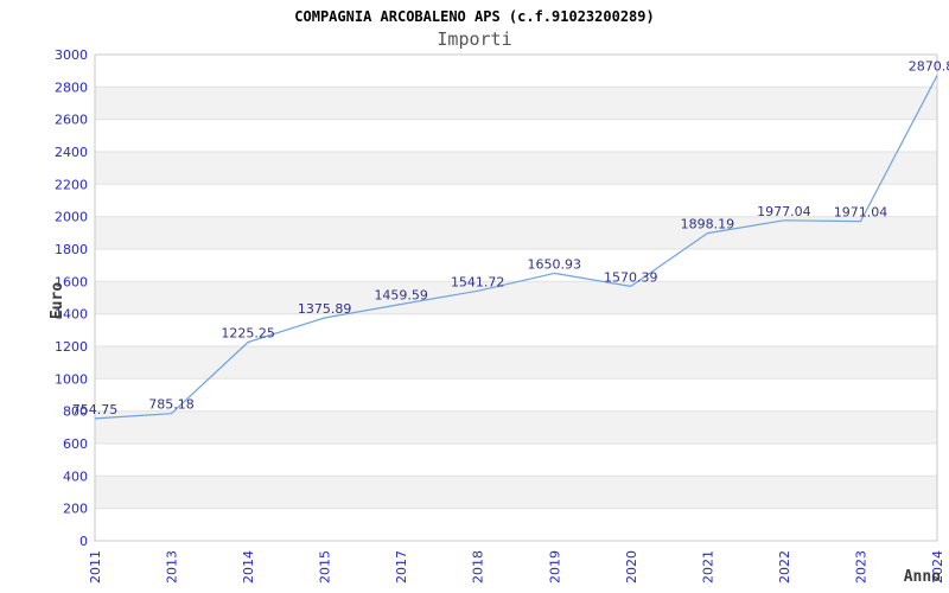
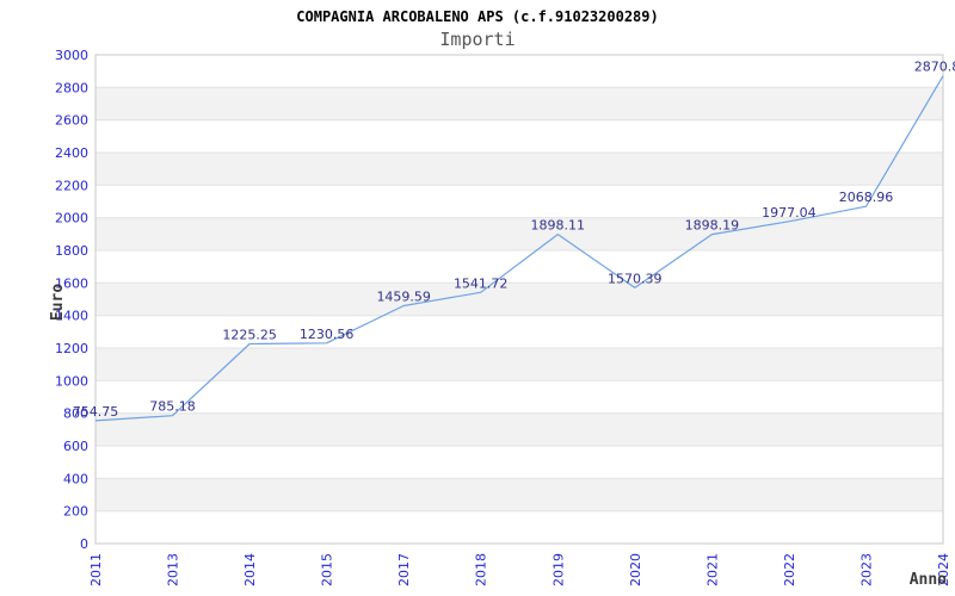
2015: 1375.89 -> 1230.56
2019: 1650.93 -> 1898.11
2023: 1971.04 -> 2068.96
